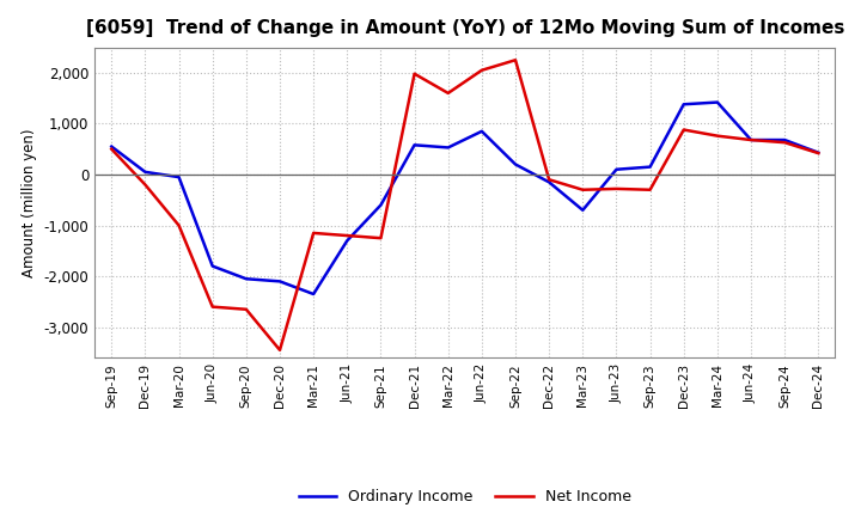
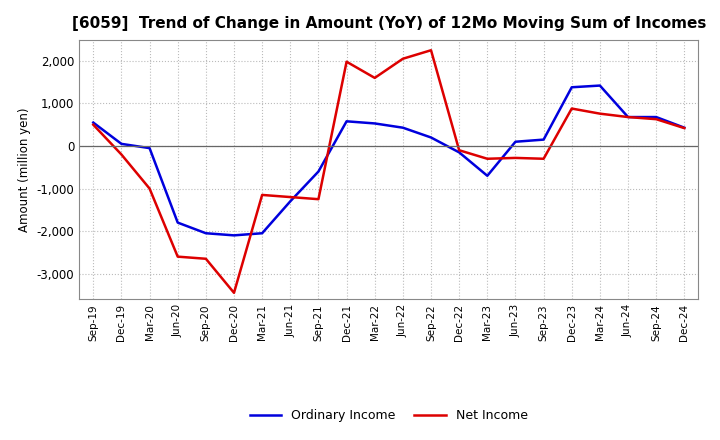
Ordinary Income/Mar-21: -2,350 -> -2,050
Ordinary Income/Jun-22: 850 -> 430
